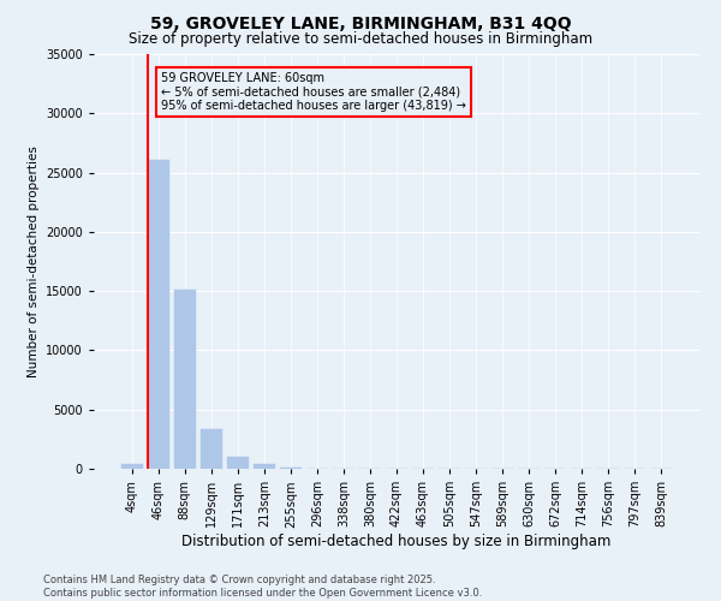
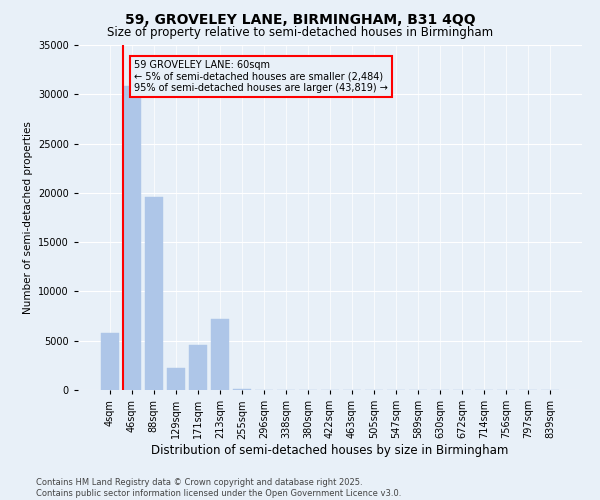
4sqm: 400 -> 5800
46sqm: 26100 -> 30800
88sqm: 15100 -> 19600
129sqm: 3300 -> 2200
171sqm: 1000 -> 4600
213sqm: 400 -> 7200
